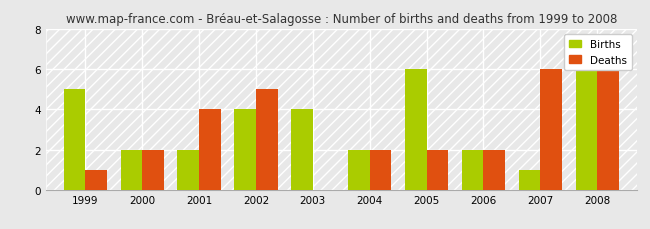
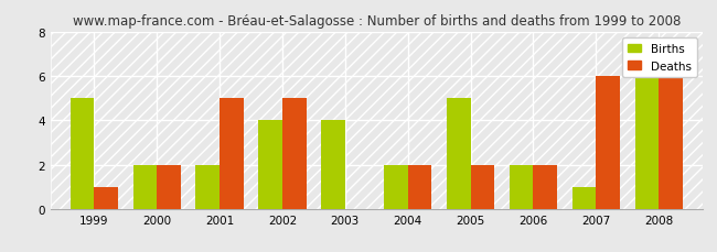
Deaths/2001: 4 -> 5
Births/2005: 6 -> 5
